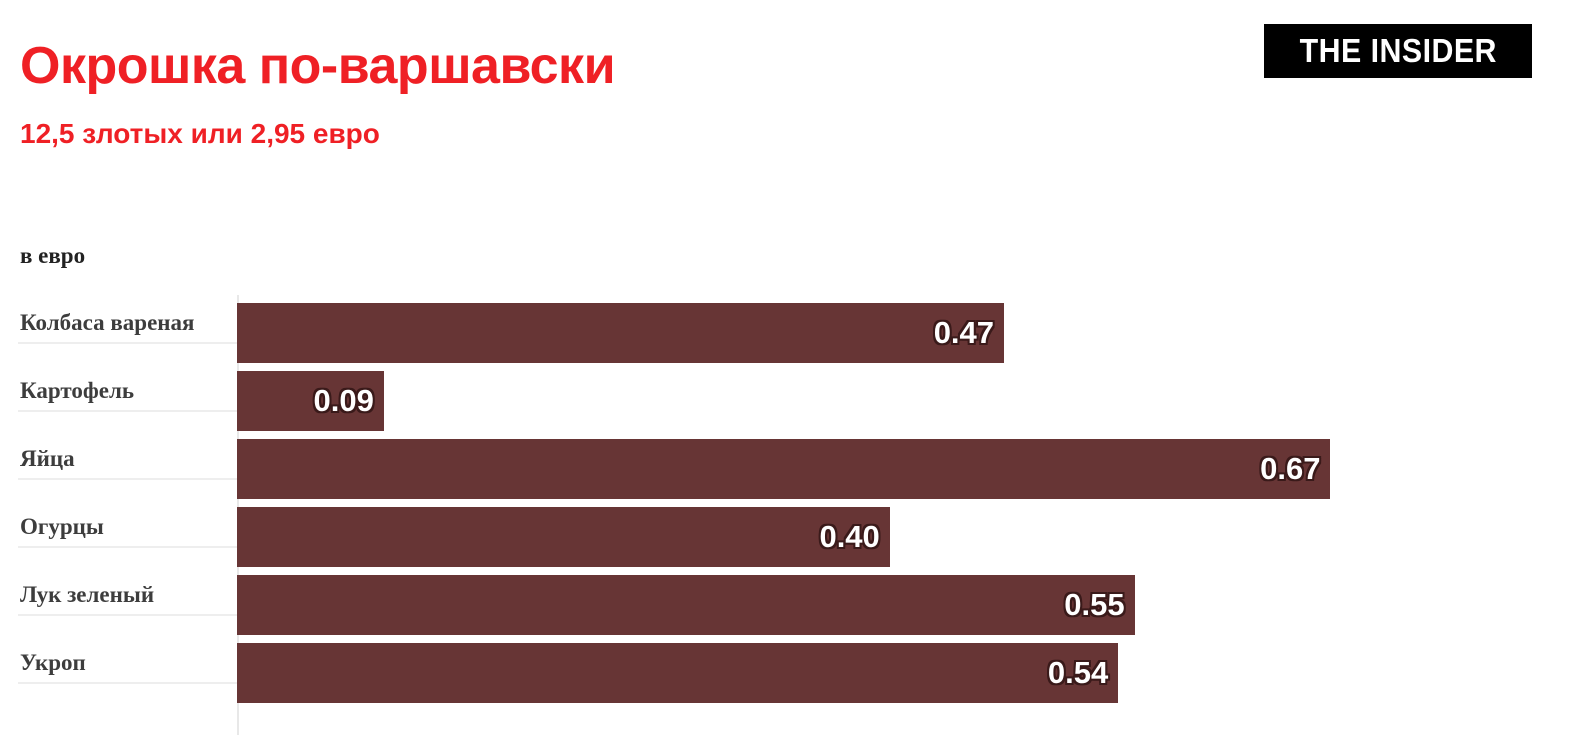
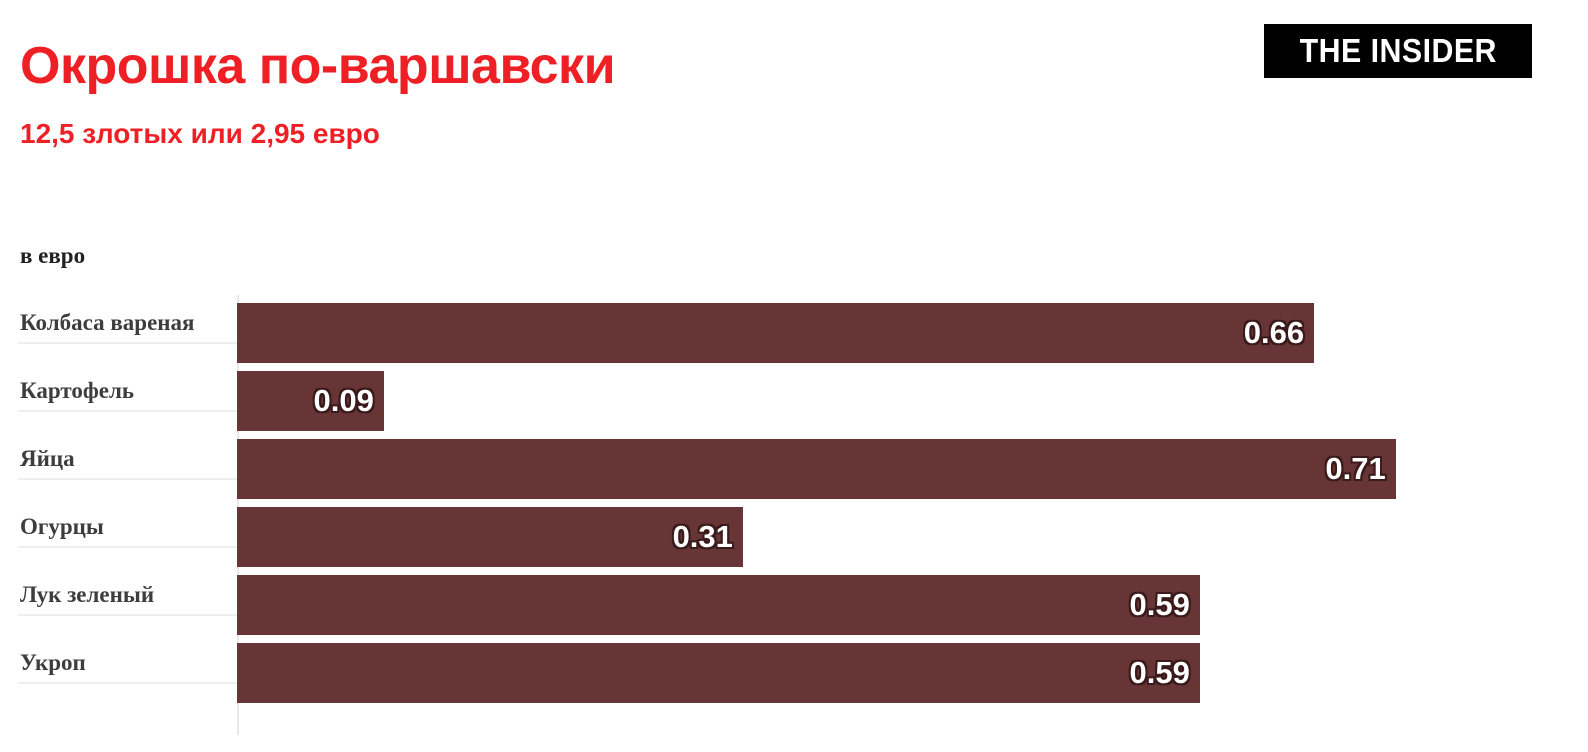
Колбаса вареная: 0.47 -> 0.66
Яйца: 0.67 -> 0.71
Огурцы: 0.40 -> 0.31
Лук зеленый: 0.55 -> 0.59
Укроп: 0.54 -> 0.59
